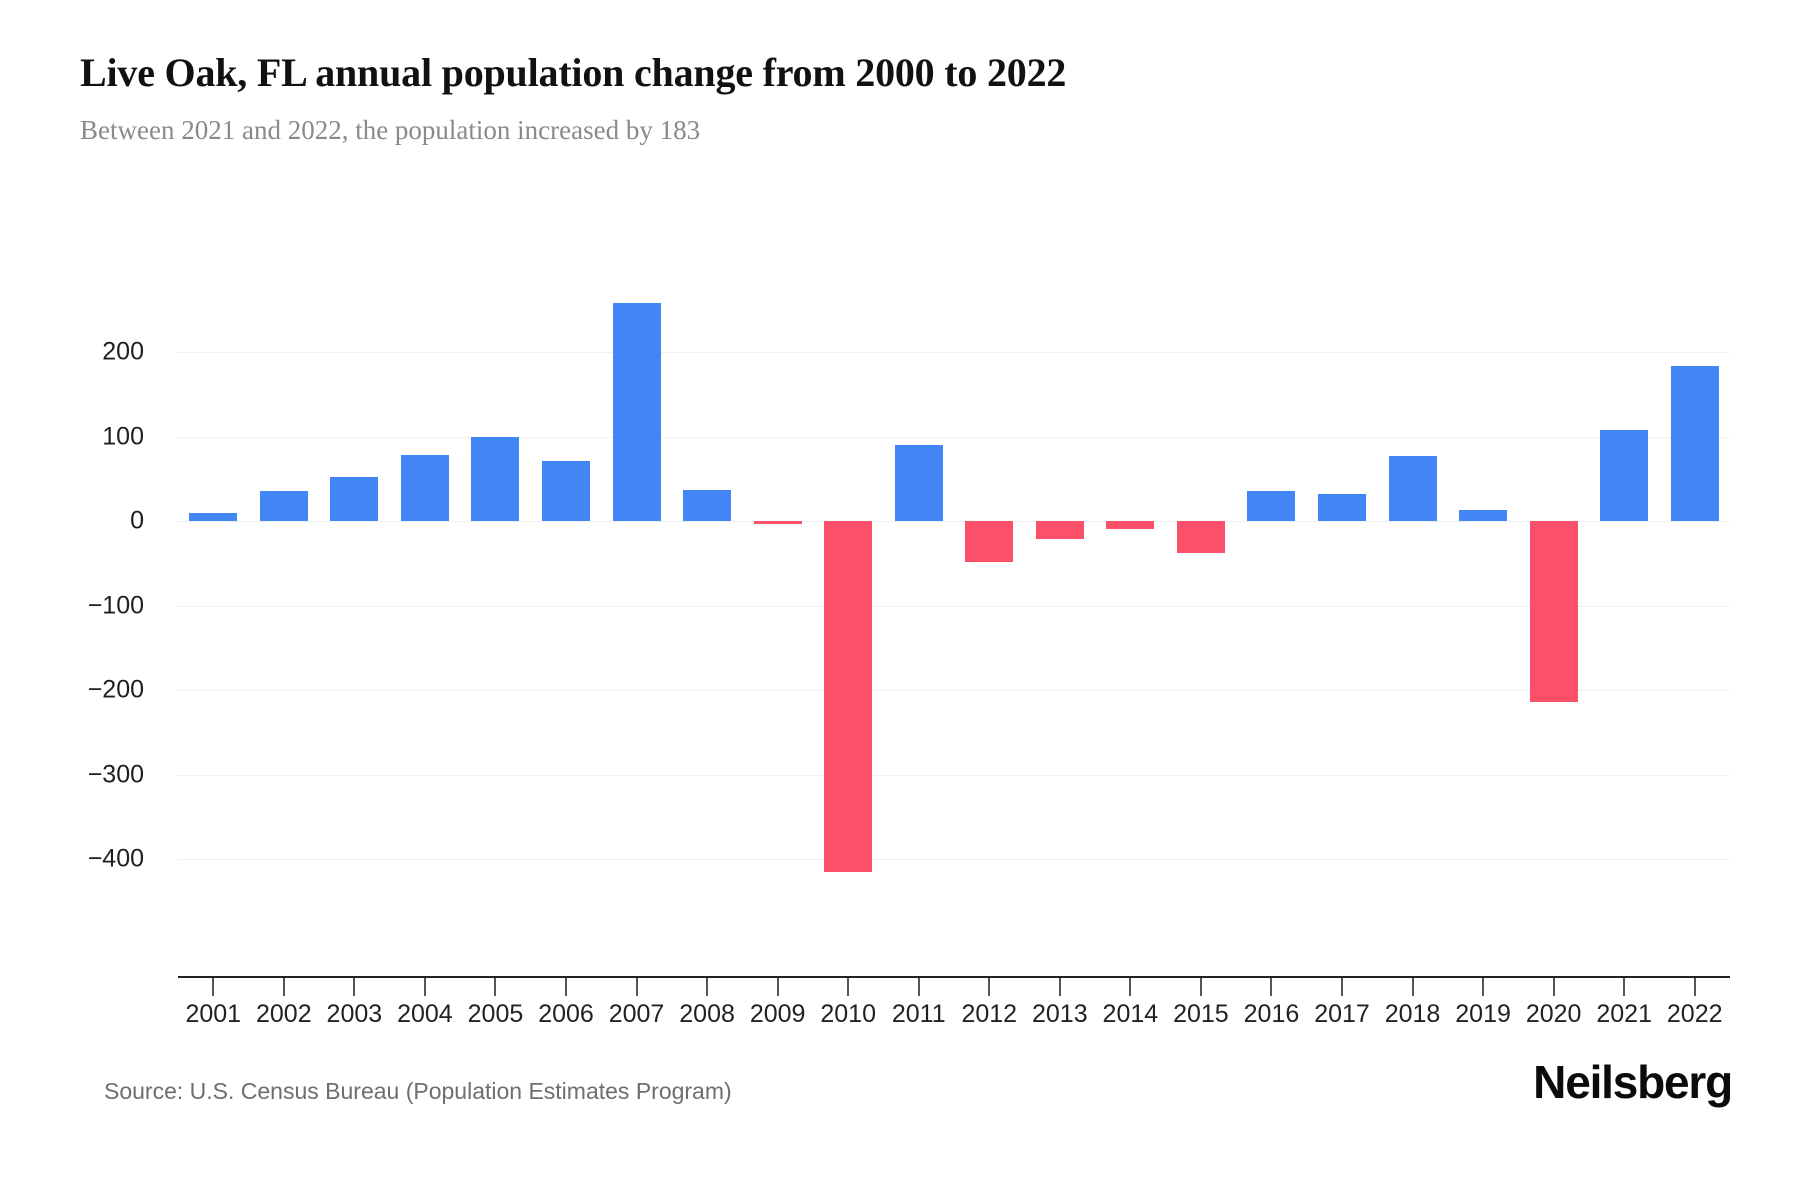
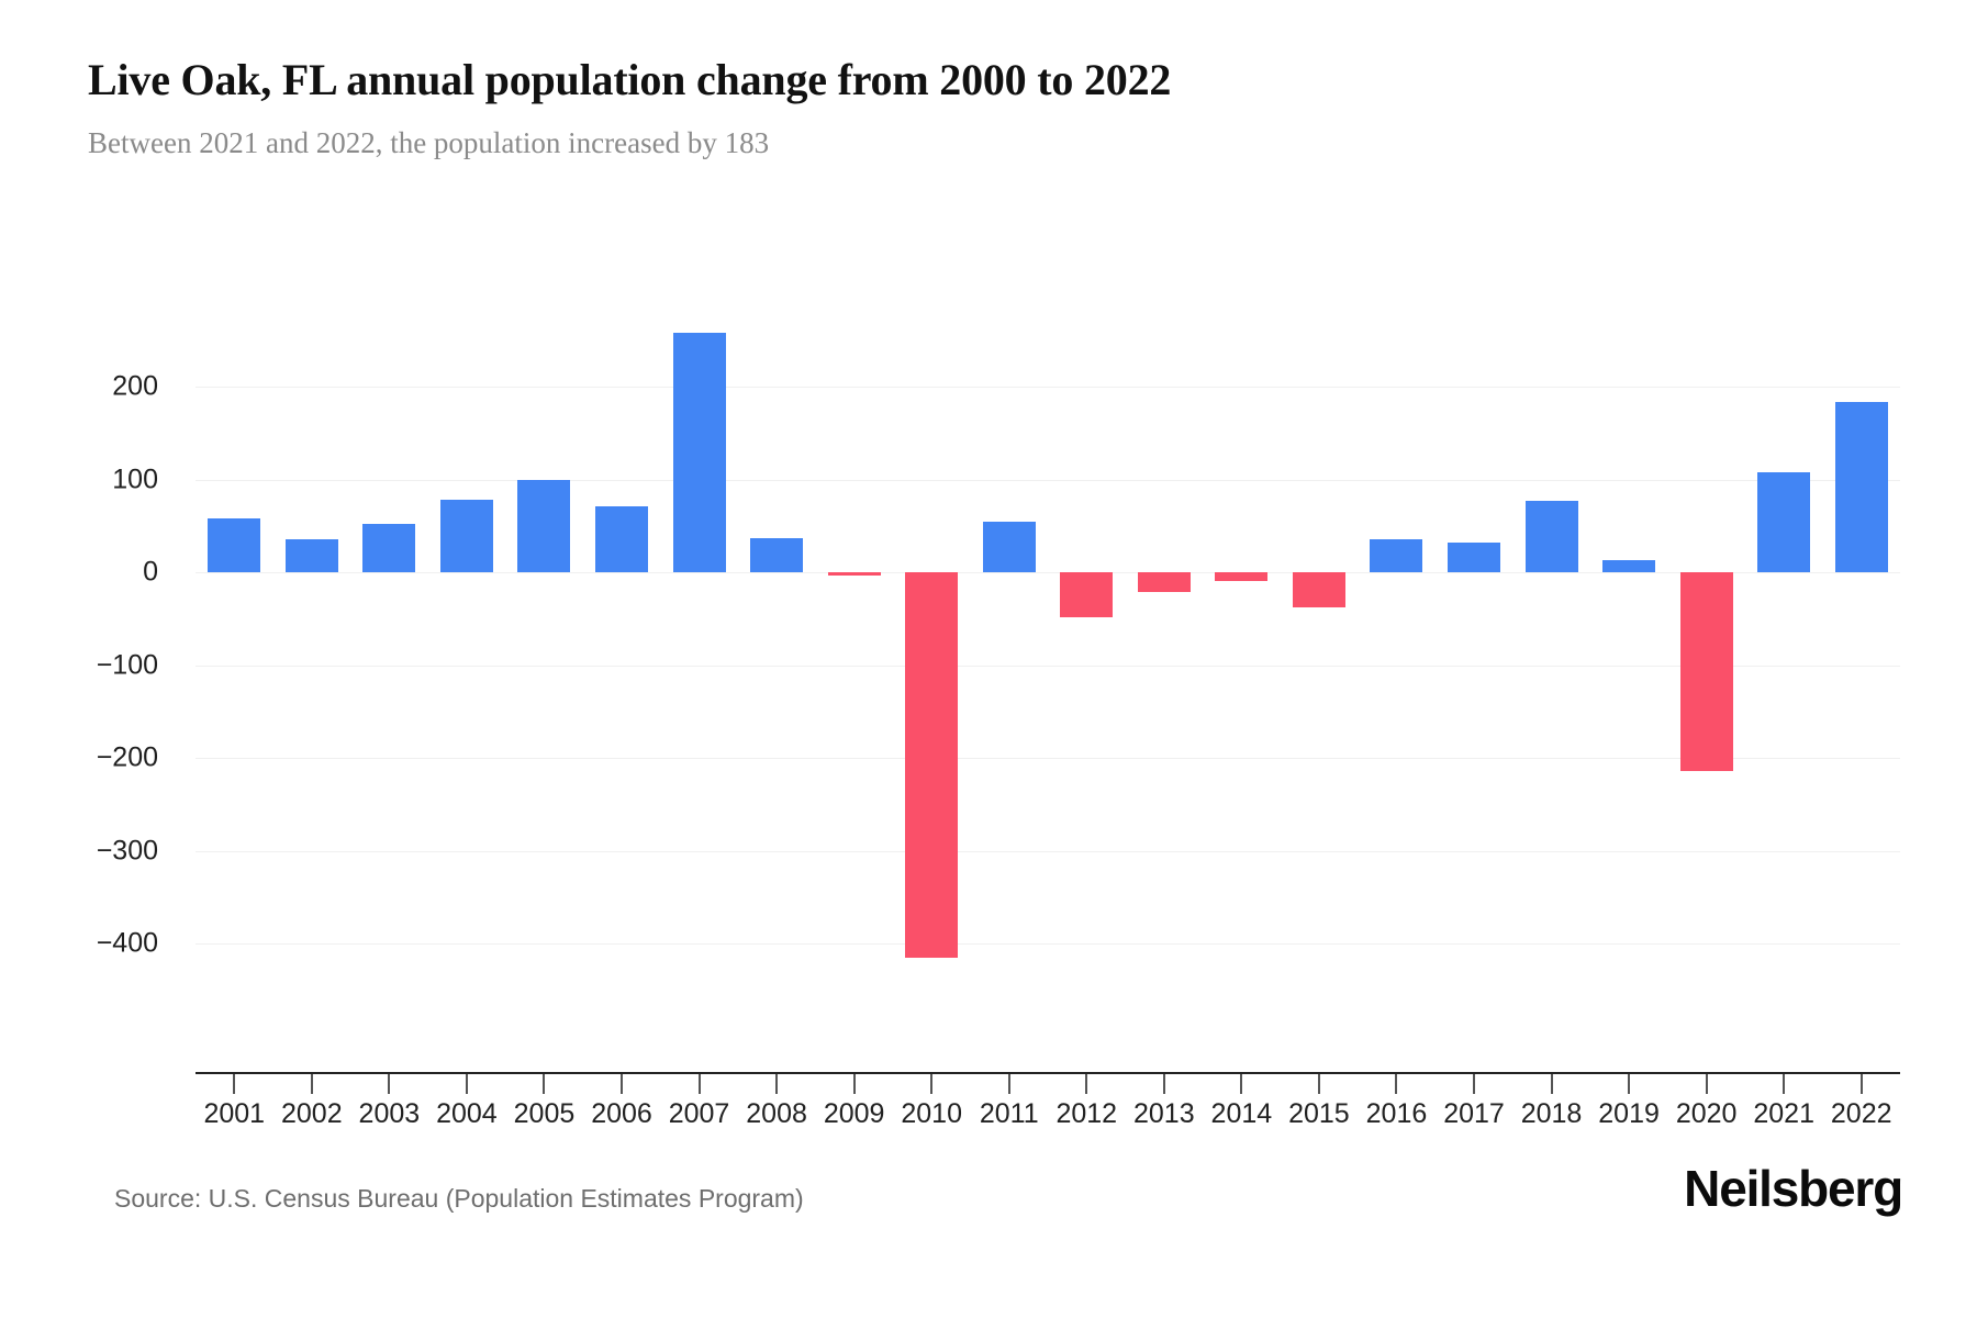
2001: 10 -> 60
2011: 90 -> 50
